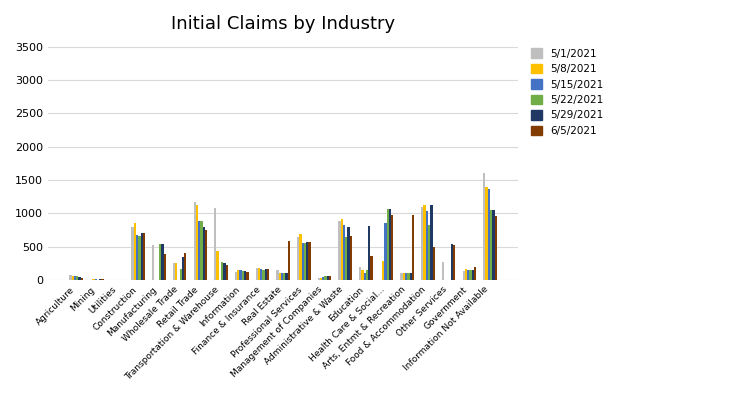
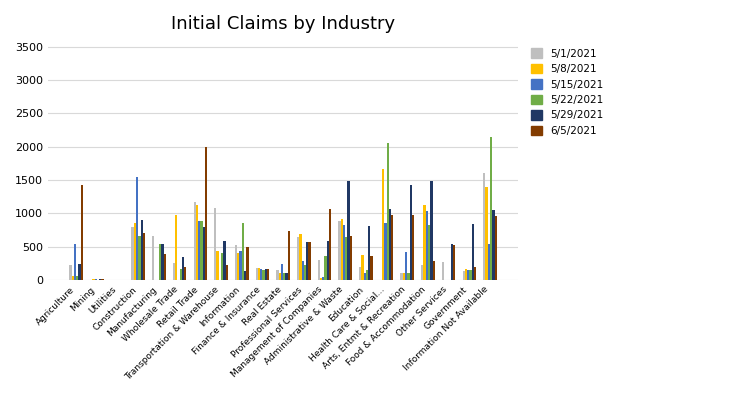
5/1/2021/Agriculture: 80 -> 220
5/15/2021/Agriculture: 60 -> 540
5/29/2021/Agriculture: 50 -> 240
6/5/2021/Agriculture: 30 -> 1420
5/15/2021/Construction: 680 -> 1540
5/29/2021/Construction: 710 -> 900
5/1/2021/Manufacturing: 530 -> 660
5/8/2021/Wholesale Trade: 250 -> 980
6/5/2021/Wholesale Trade: 400 -> 200
6/5/2021/Retail Trade: 760 -> 2000
5/22/2021/Transportation & Warehouse: 270 -> 400
5/29/2021/Transportation & Warehouse: 260 -> 580
5/1/2021/Information: 120 -> 520
5/8/2021/Information: 160 -> 400
5/15/2021/Information: 140 -> 440
5/22/2021/Information: 130 -> 860
6/5/2021/Information: 120 -> 500
5/15/2021/Real Estate: 100 -> 240
6/5/2021/Real Estate: 590 -> 740
5/15/2021/Professional Services: 550 -> 280
5/22/2021/Professional Services: 560 -> 220
5/1/2021/Management of Companies: 30 -> 300
5/22/2021/Management of Companies: 60 -> 360
5/29/2021/Management of Companies: 60 -> 580
6/5/2021/Management of Companies: 60 -> 1060
5/29/2021/Administrative & Waste: 790 -> 1480
5/8/2021/Education: 140 -> 380
5/8/2021/Health Care & Social...: 290 -> 1660
5/22/2021/Health Care & Social...: 1060 -> 2060
5/15/2021/Arts, Entmt & Recreation: 100 -> 420
5/29/2021/Arts, Entmt & Recreation: 100 -> 1420
5/1/2021/Food & Accommodation: 1100 -> 220
5/29/2021/Food & Accommodation: 1120 -> 1480
6/5/2021/Food & Accommodation: 490 -> 280
5/29/2021/Government: 150 -> 840
5/15/2021/Information Not Available: 1360 -> 540
5/22/2021/Information Not Available: 1040 -> 2140
